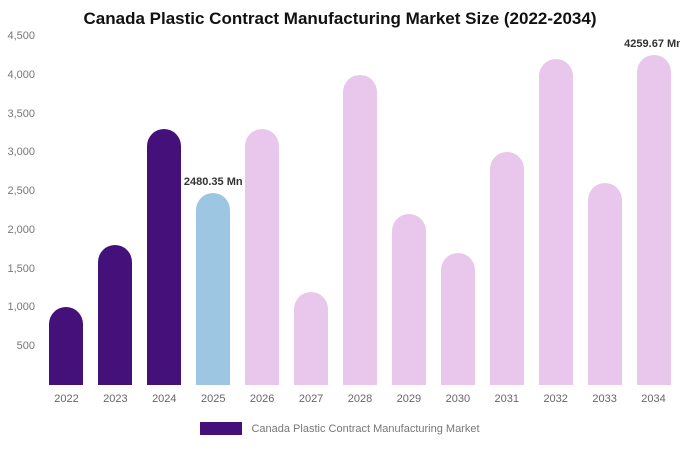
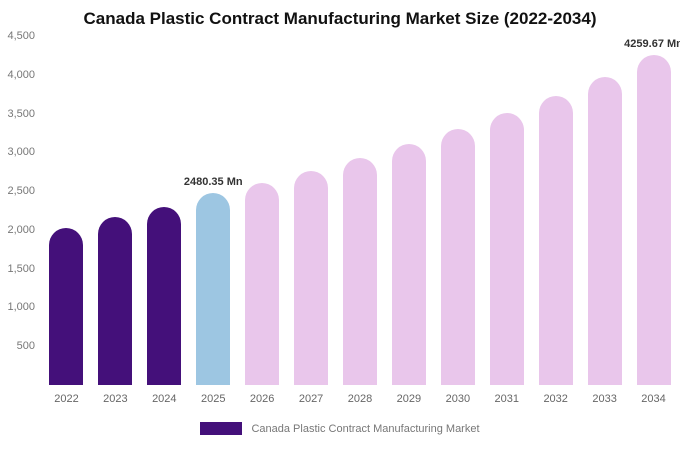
2022: 1000 -> 2000
2023: 1800 -> 2200
2024: 3300 -> 2300
2026: 3300 -> 2600
2027: 1200 -> 2800
2028: 4000 -> 2900
2029: 2200 -> 3100
2030: 1700 -> 3300
2031: 3000 -> 3500
2032: 4200 -> 3700
2033: 2600 -> 4000
